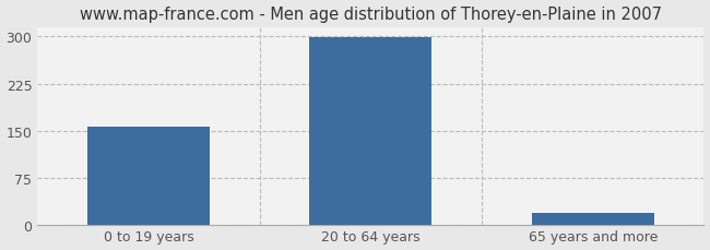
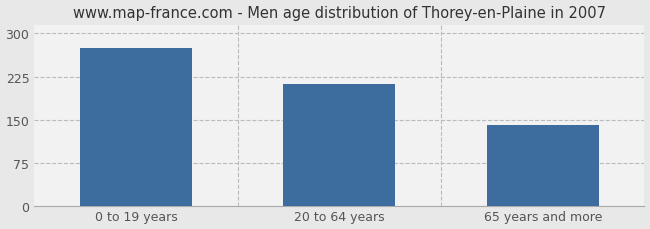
0 to 19 years: 157 -> 274
20 to 64 years: 299 -> 212
65 years and more: 18 -> 140
